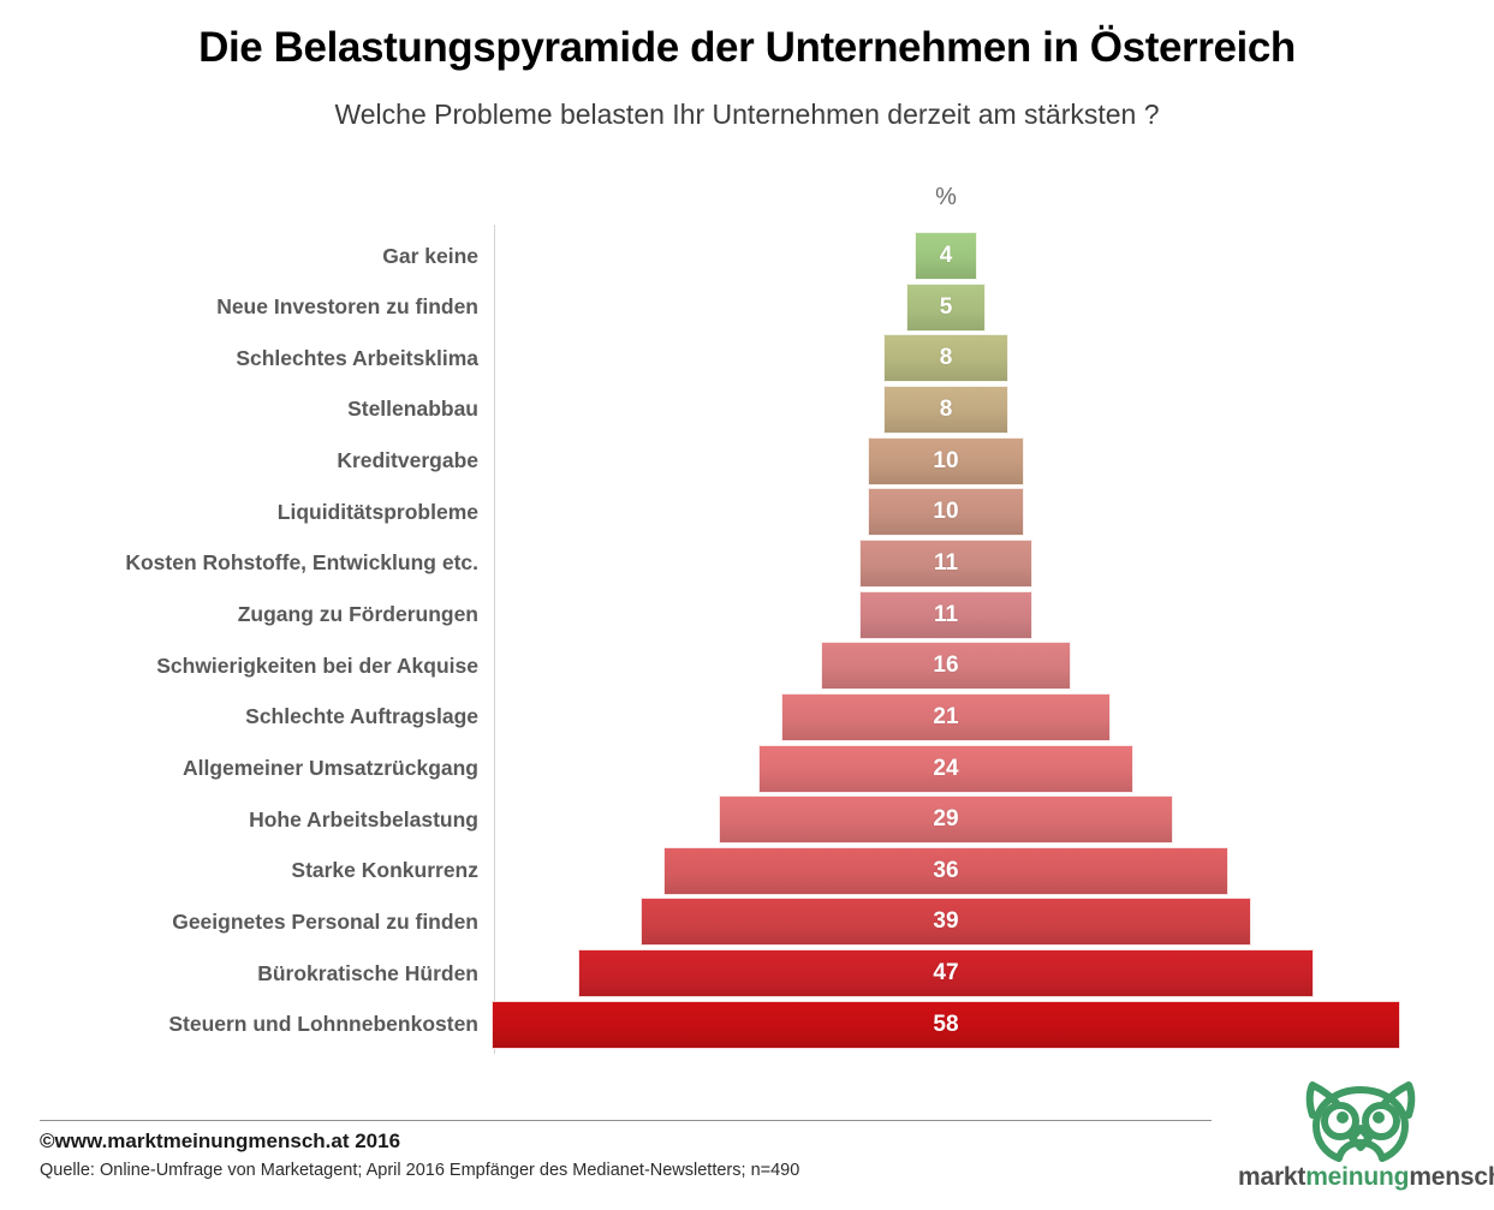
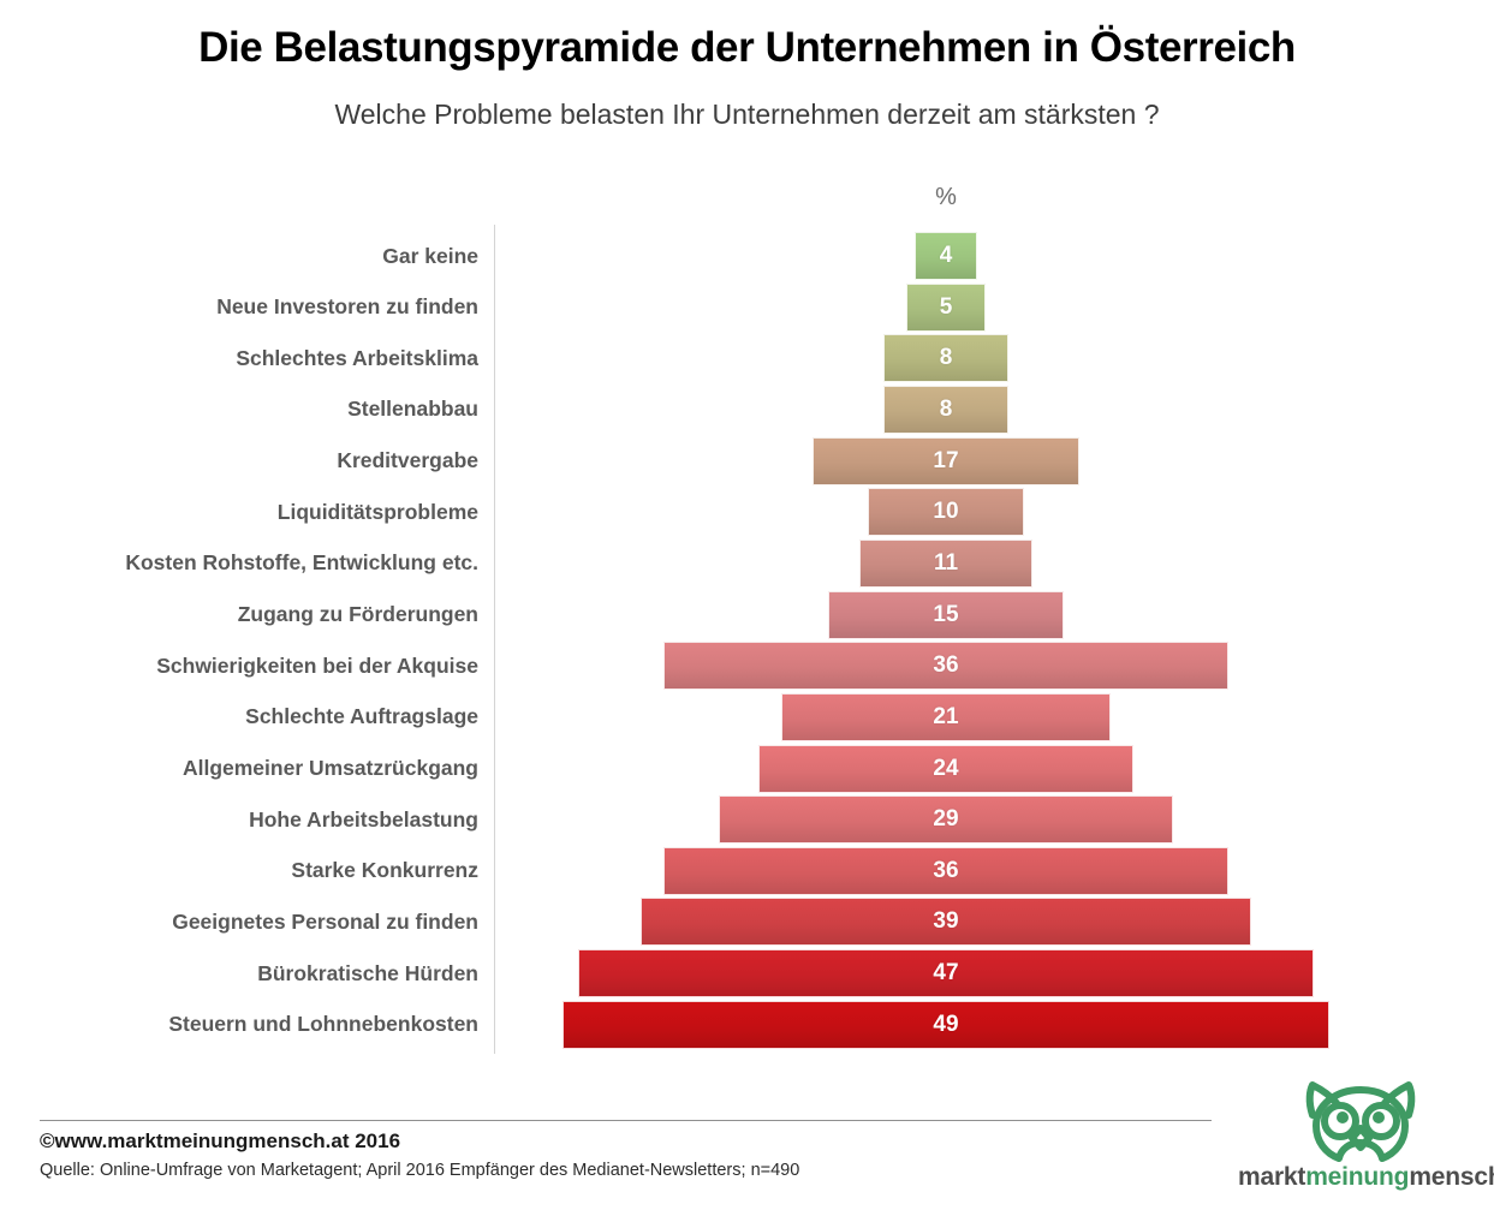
Kreditvergabe: 10 -> 17
Zugang zu Förderungen: 11 -> 15
Schwierigkeiten bei der Akquise: 16 -> 36
Steuern und Lohnnebenkosten: 58 -> 49
